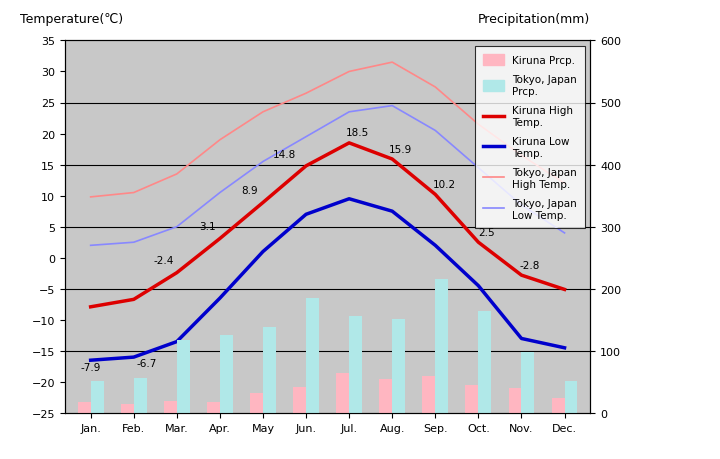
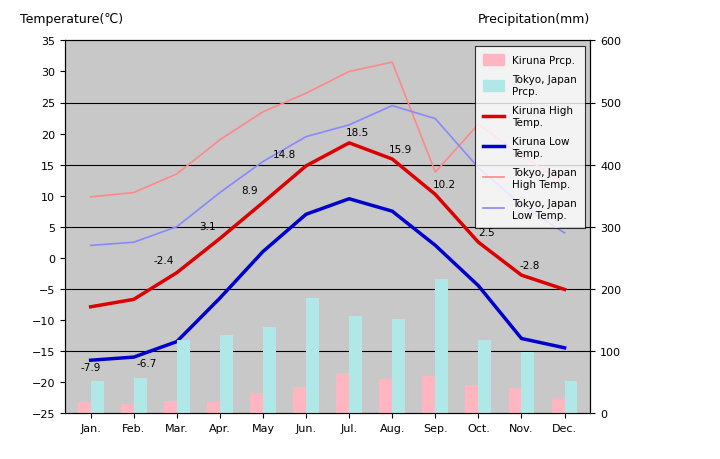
Tokyo, Japan Low Temp./Jul.: 23.5 -> 21.4
Tokyo, Japan High Temp./Sep.: 27.5 -> 13.8
Tokyo, Japan Low Temp./Sep.: 20.5 -> 22.4
Tokyo, Japan Prcp./Oct.: 165 -> 118
